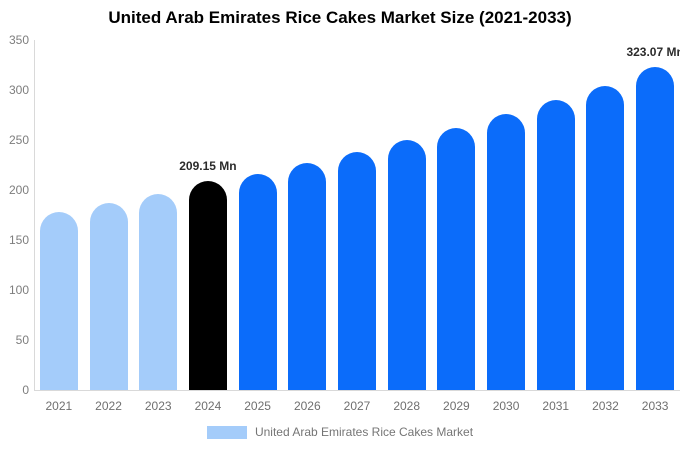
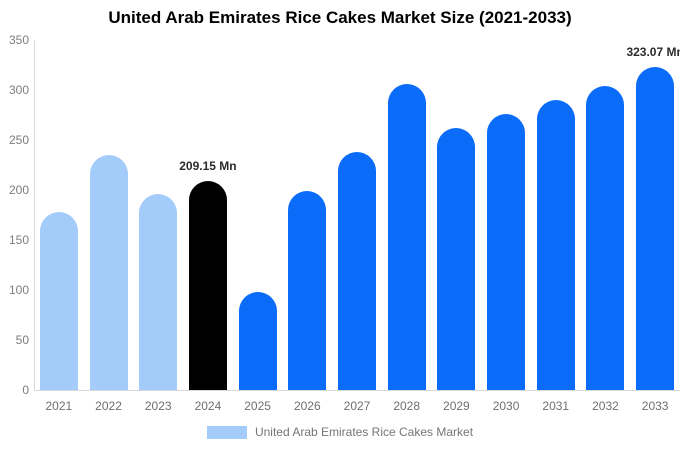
2022: 187 -> 235
2025: 216 -> 98
2026: 227 -> 199
2028: 250 -> 306
